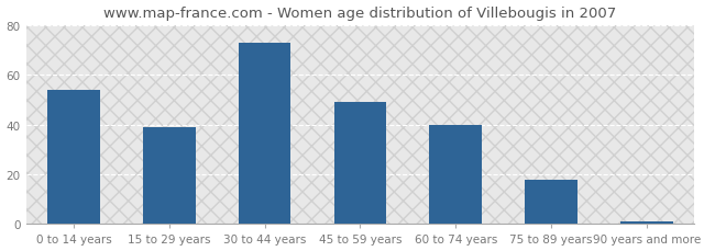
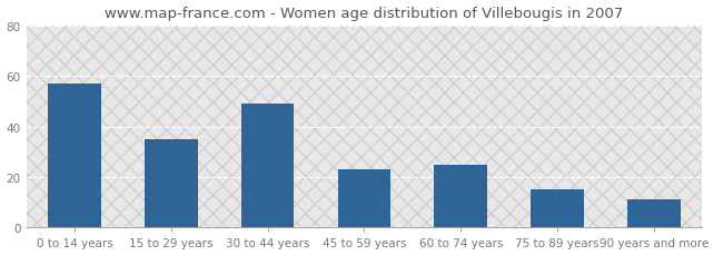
0 to 14 years: 54 -> 57
15 to 29 years: 39 -> 35
30 to 44 years: 73 -> 49
45 to 59 years: 49 -> 23
60 to 74 years: 40 -> 25
75 to 89 years: 18 -> 15
90 years and more: 1 -> 11
